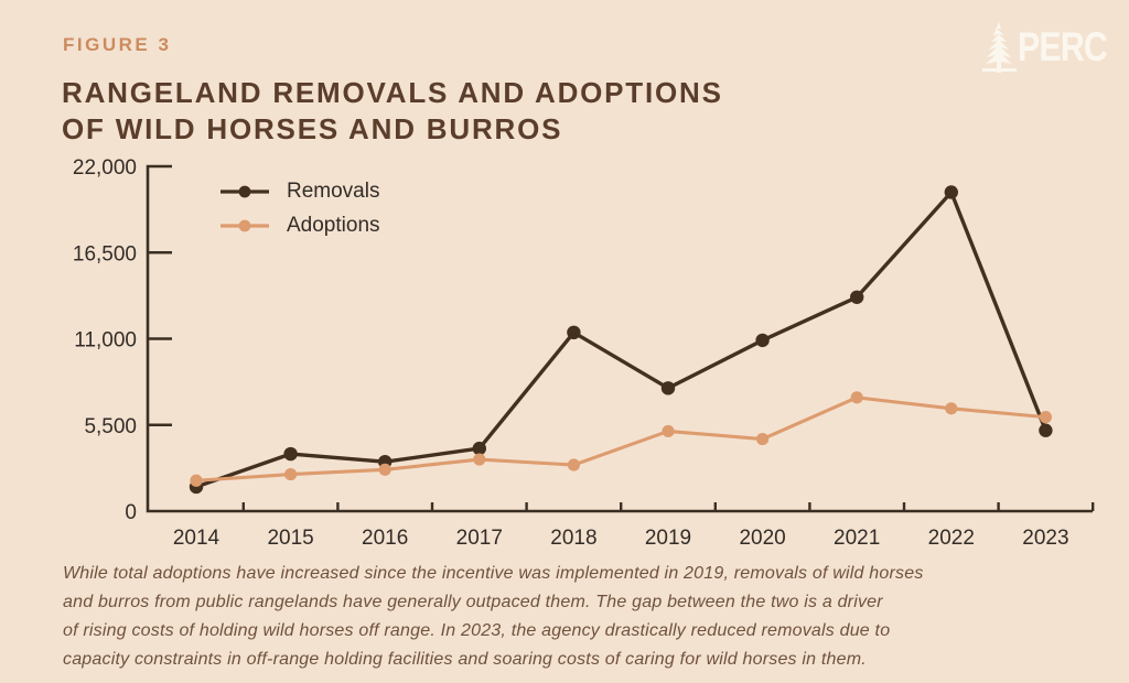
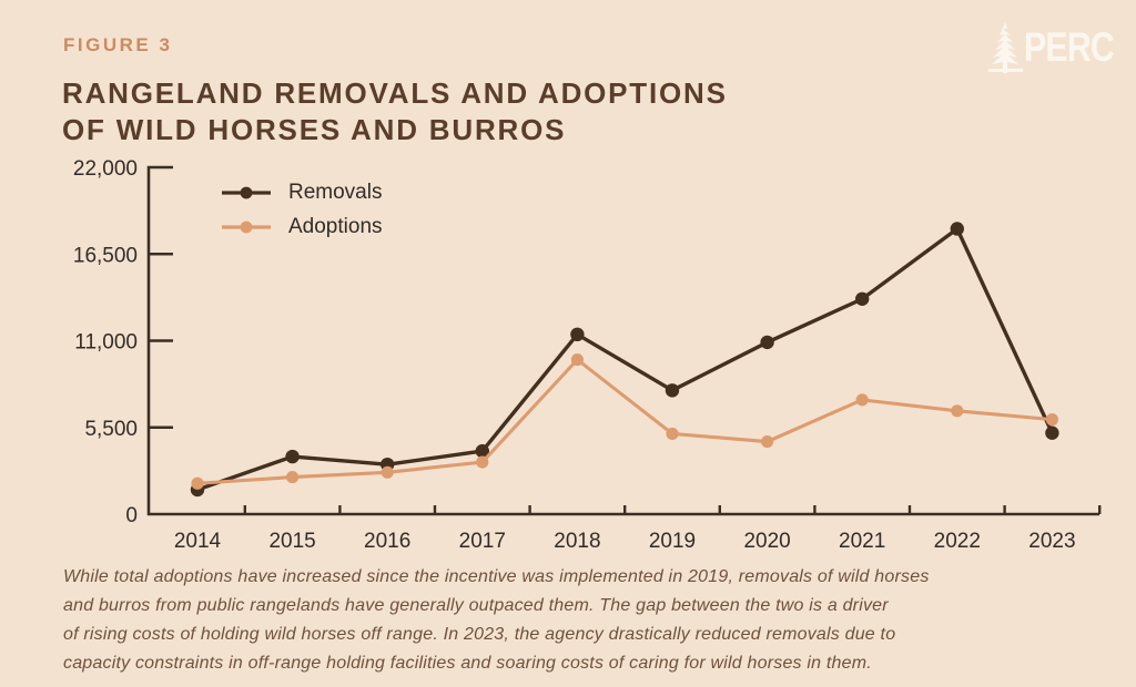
Adoptions/2018: 3000 -> 9800
Removals/2022: 20400 -> 18100
